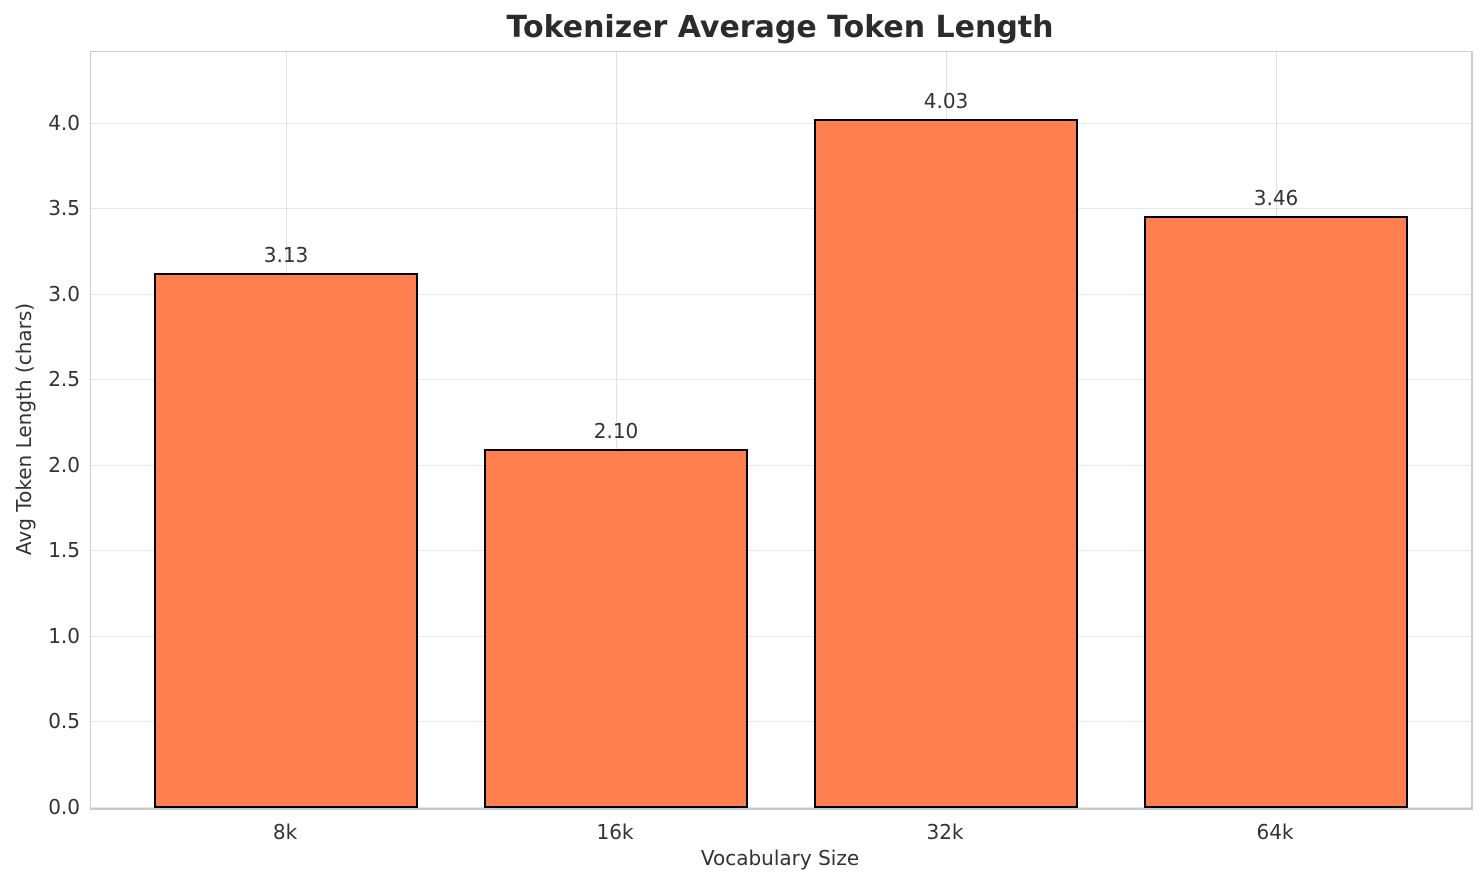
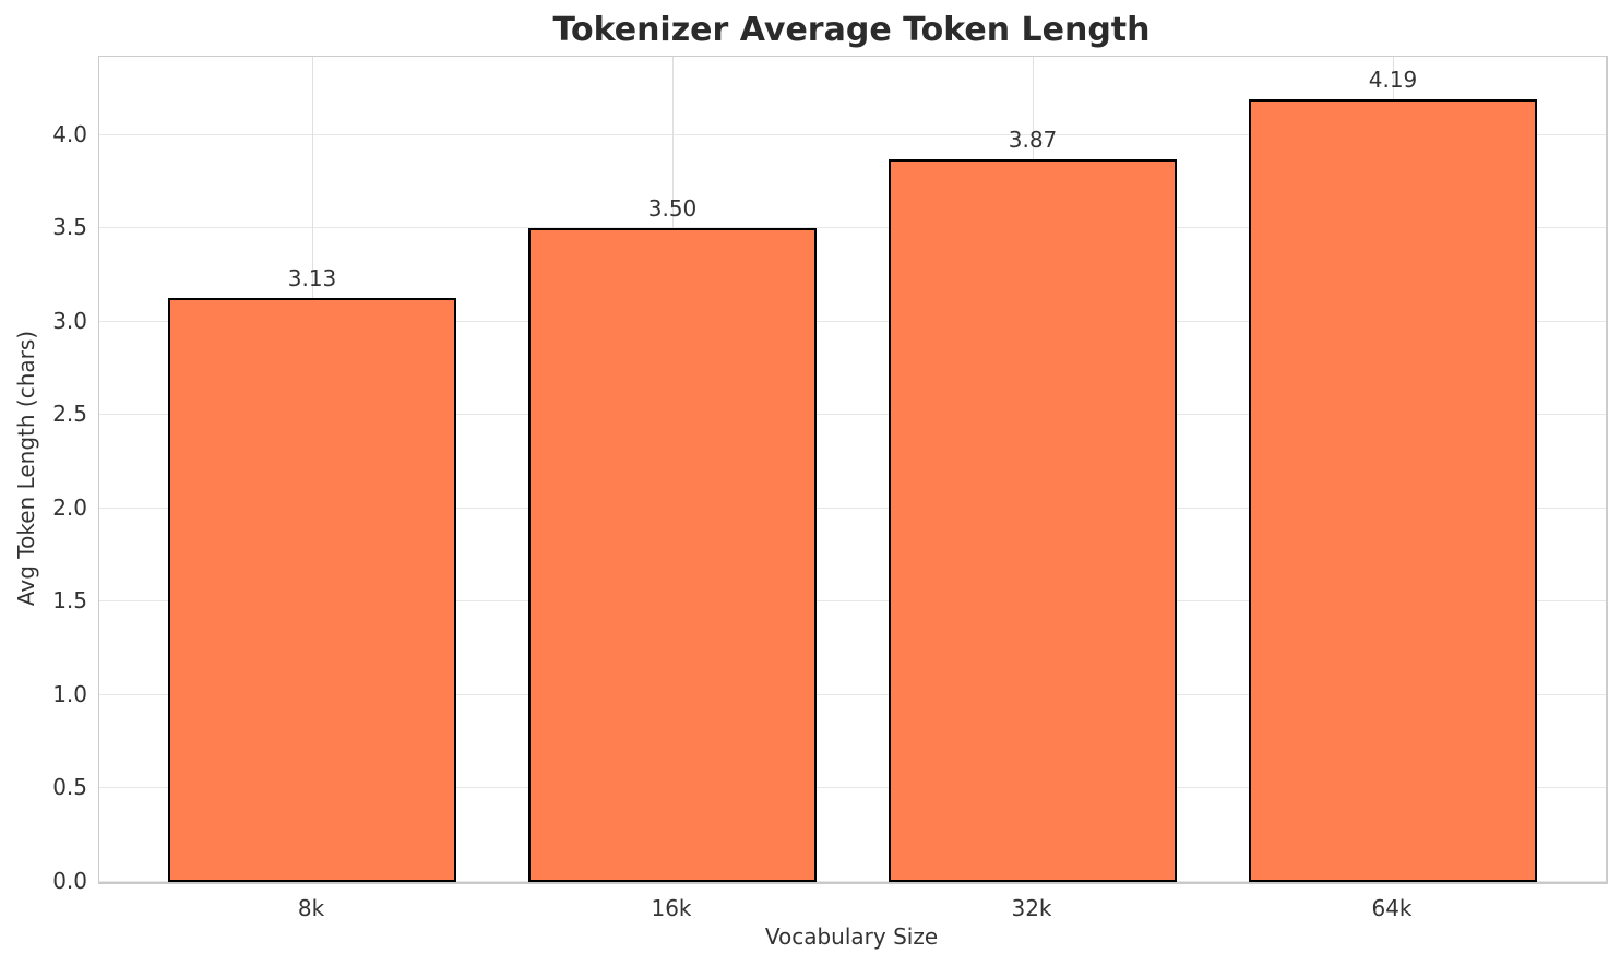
16k: 2.10 -> 3.50
32k: 4.03 -> 3.87
64k: 3.46 -> 4.19
